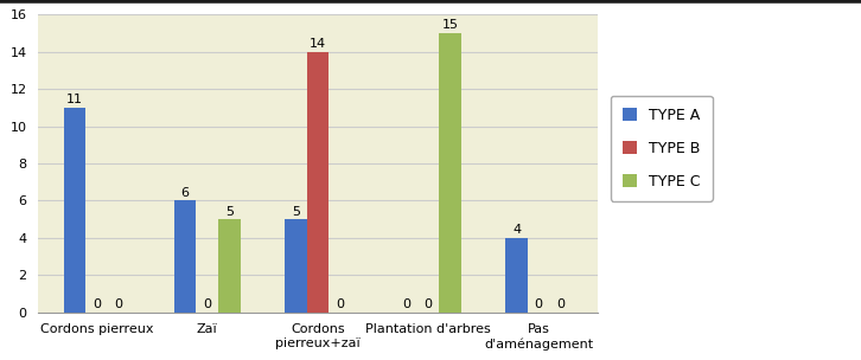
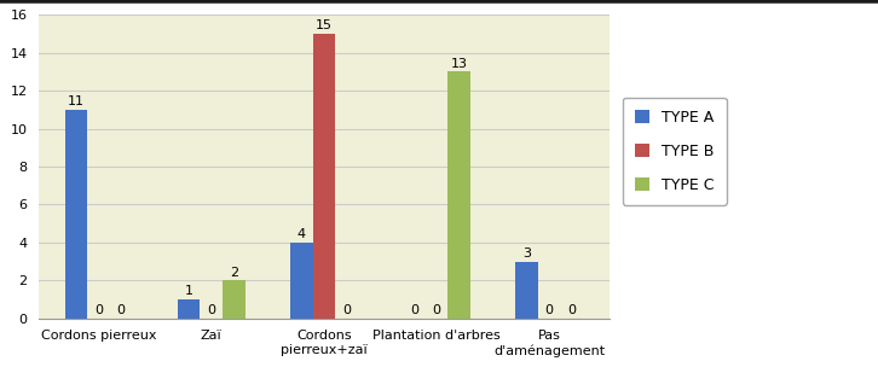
TYPE A/Zaï: 6 -> 1
TYPE C/Zaï: 5 -> 2
TYPE A/Cordons pierreux+zaï: 5 -> 4
TYPE B/Cordons pierreux+zaï: 14 -> 15
TYPE C/Plantation d'arbres: 15 -> 13
TYPE A/Pas d'aménagement: 4 -> 3
